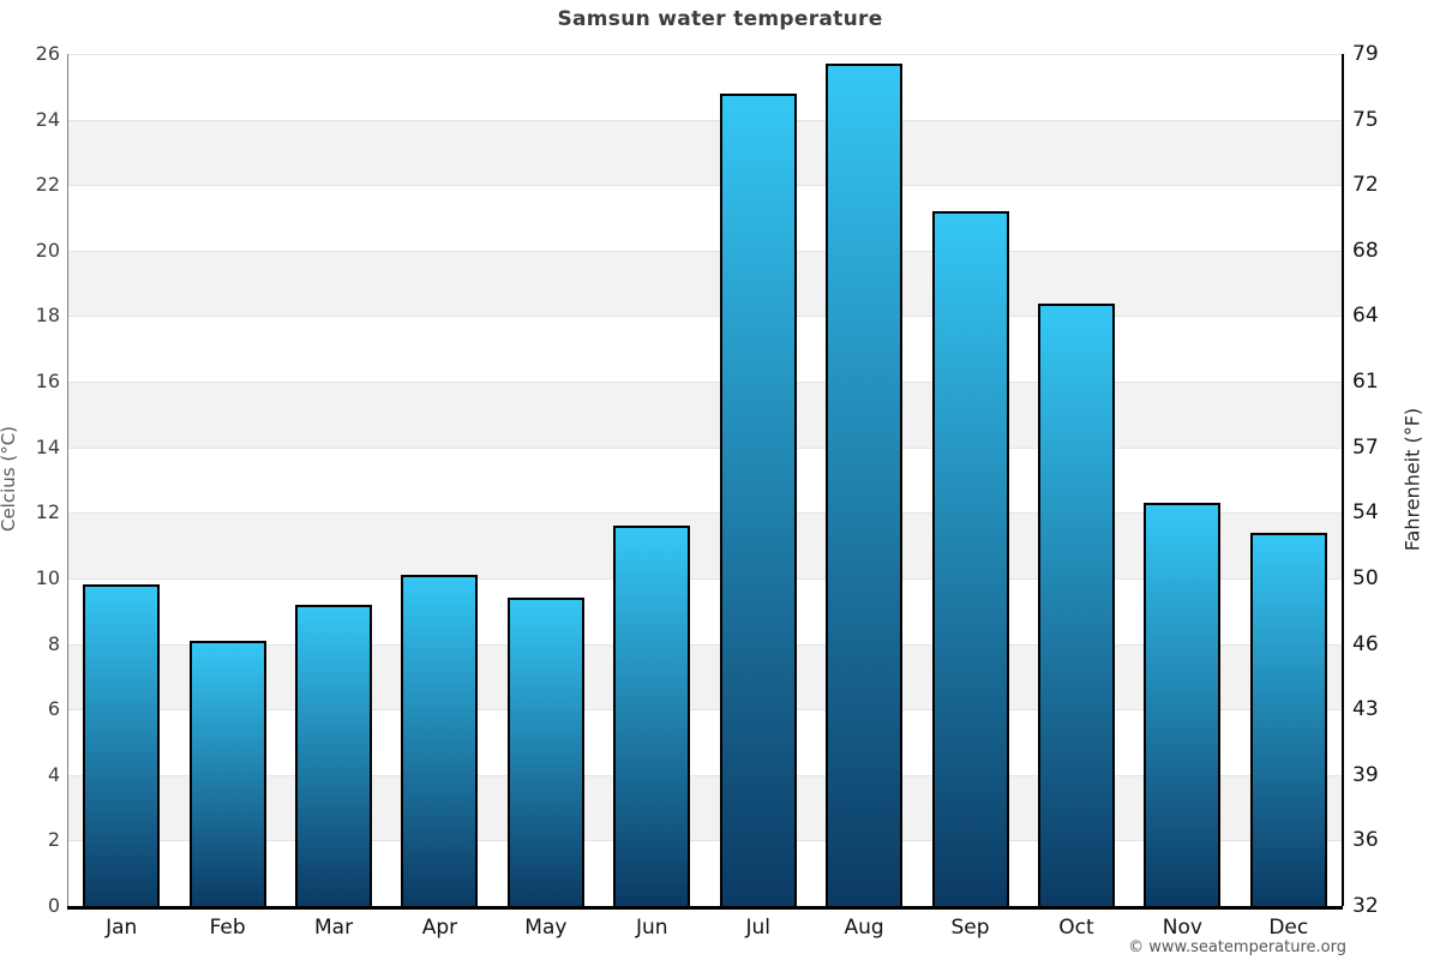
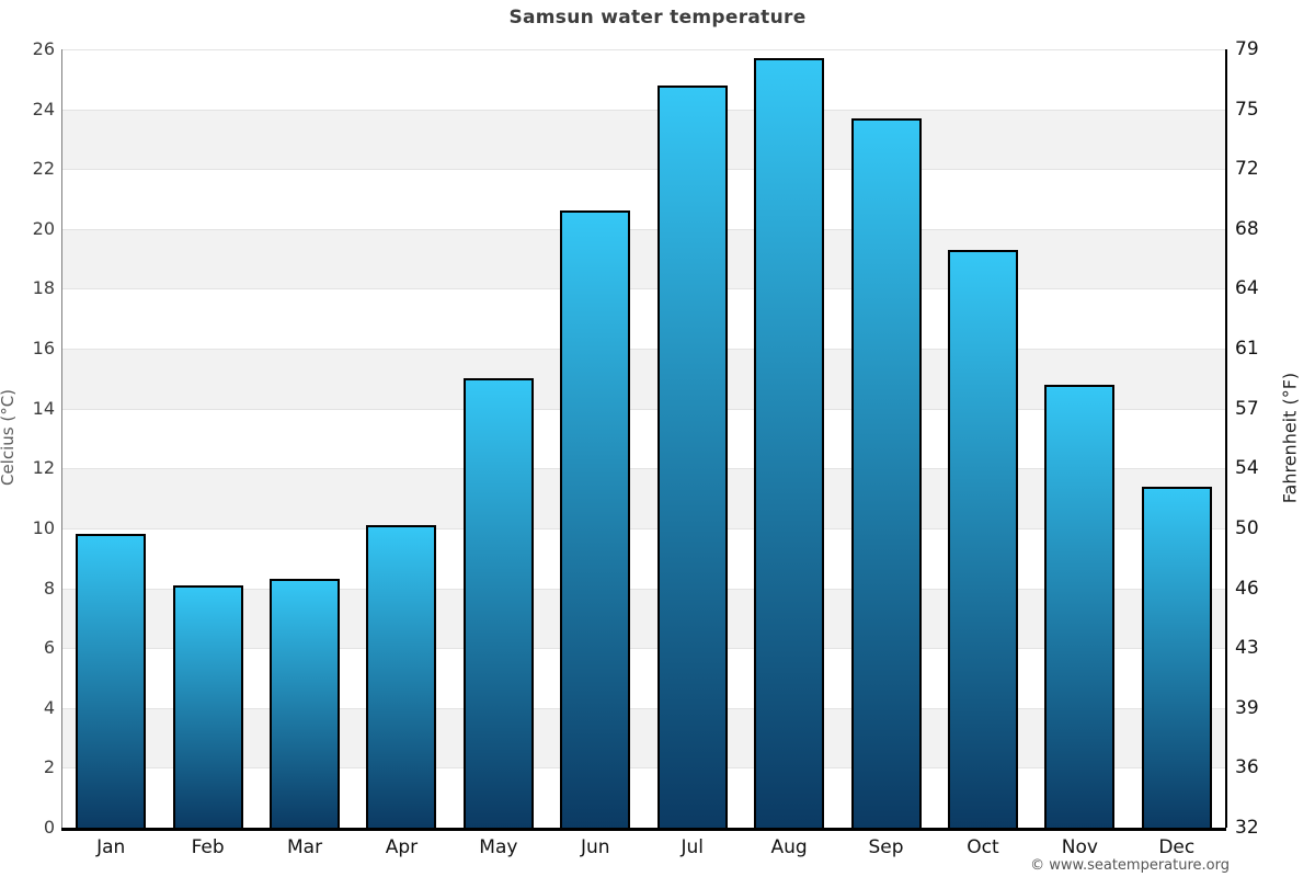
Mar: 9.2 -> 8.3
May: 9.4 -> 15.0
Jun: 11.6 -> 20.6
Sep: 21.2 -> 23.7
Oct: 18.4 -> 19.3
Nov: 12.3 -> 14.8
